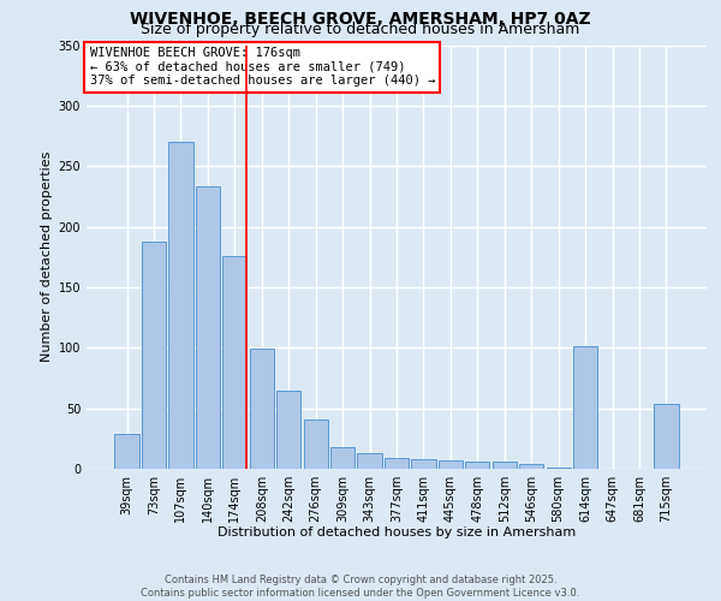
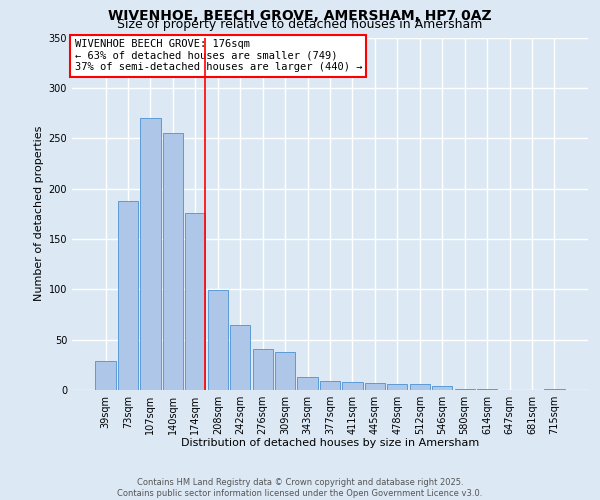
140sqm: 233 -> 255
309sqm: 18 -> 38
614sqm: 101 -> 1
715sqm: 54 -> 1
